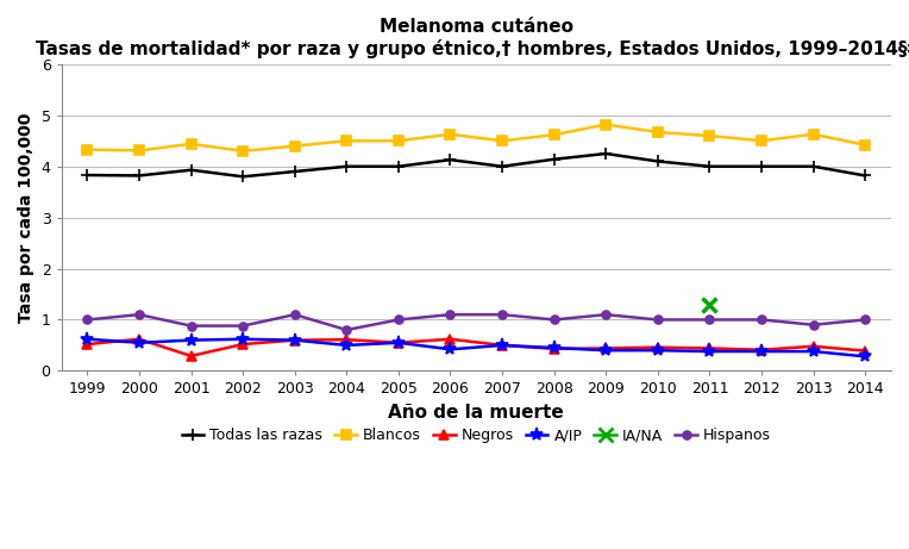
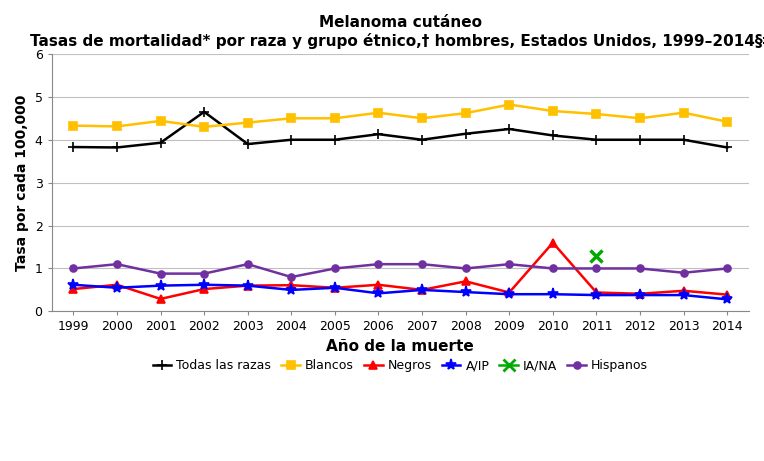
Todas las razas/2002: 3.80 -> 4.65
Negros/2008: 0.43 -> 0.70
Negros/2010: 0.46 -> 1.60
